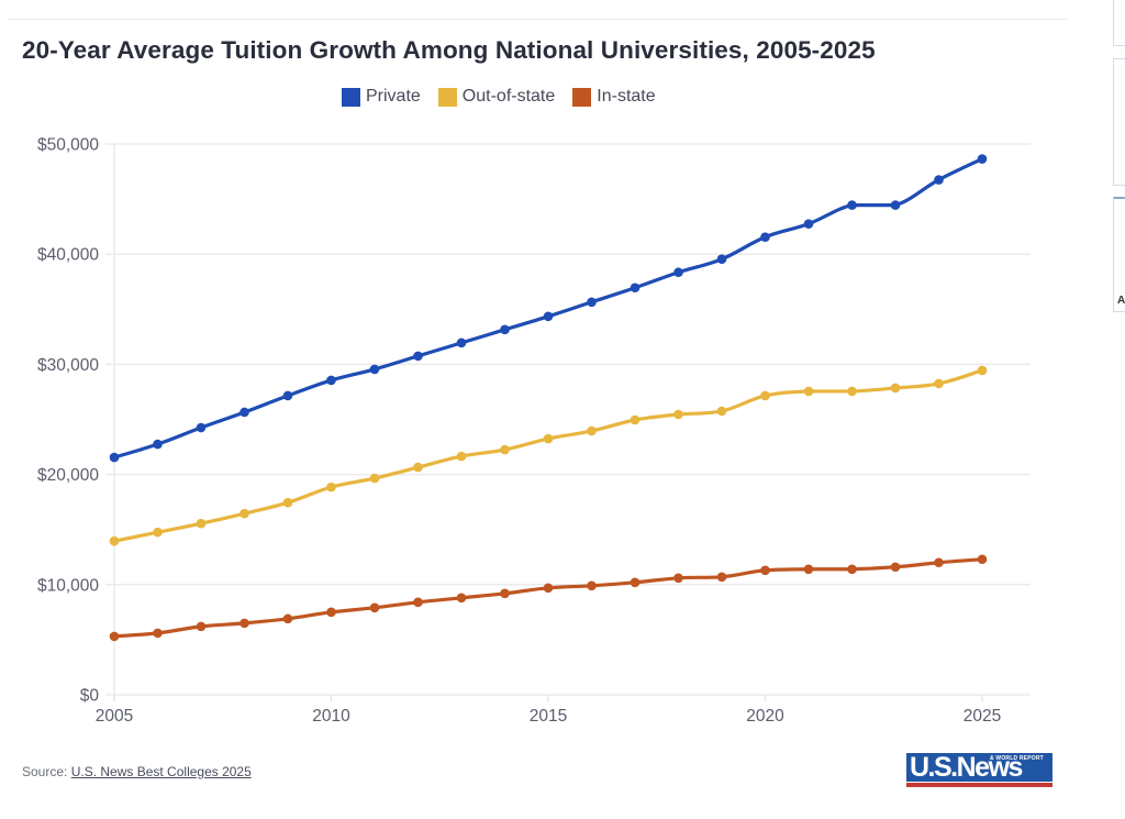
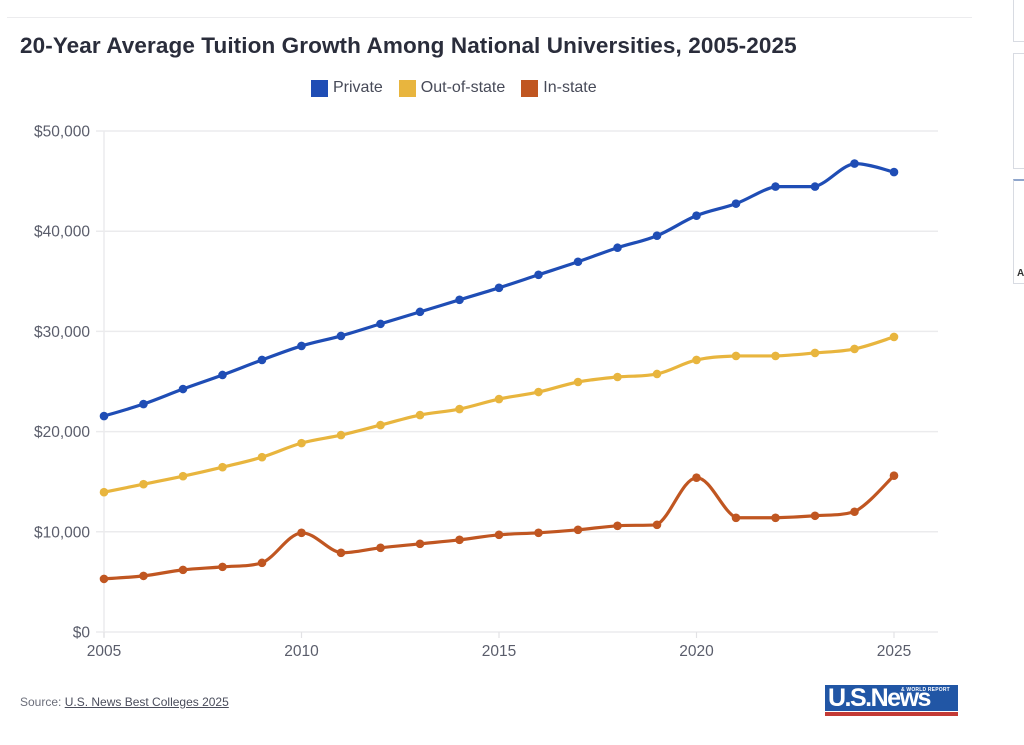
In-state/2010: $7500 -> $9900
In-state/2020: $11300 -> $15400
Private/2025: $48600 -> $45900
In-state/2025: $12300 -> $15600
